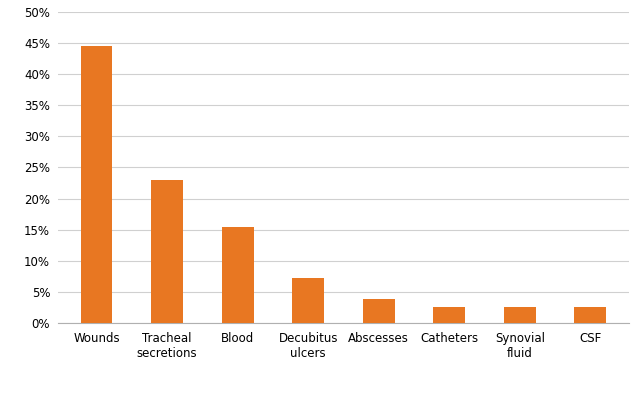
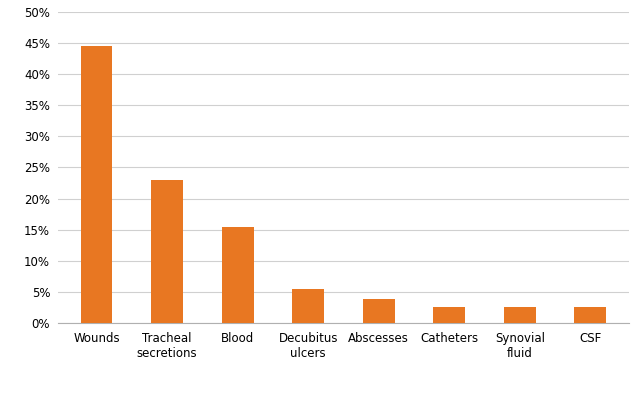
Decubitus ulcers: 7.2% -> 5.5%
